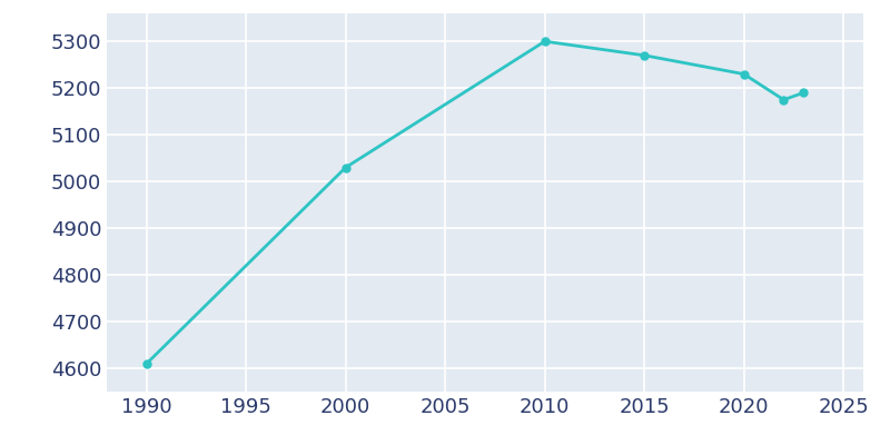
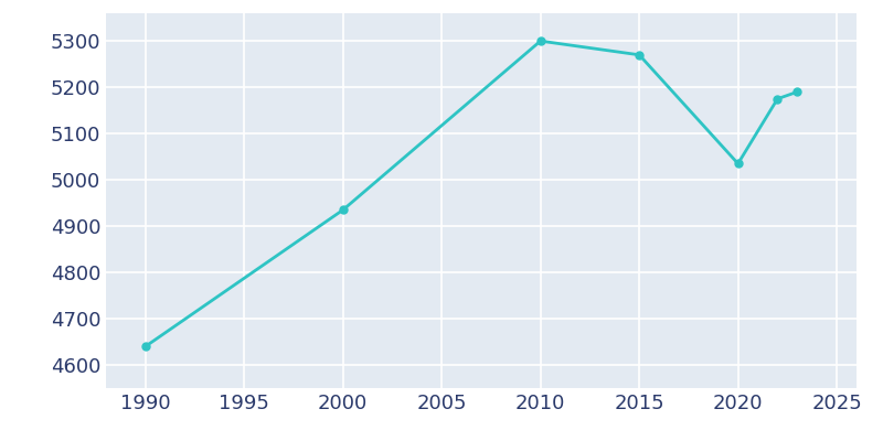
1990: 4610 -> 4640
2000: 5030 -> 4935
2020: 5230 -> 5035
